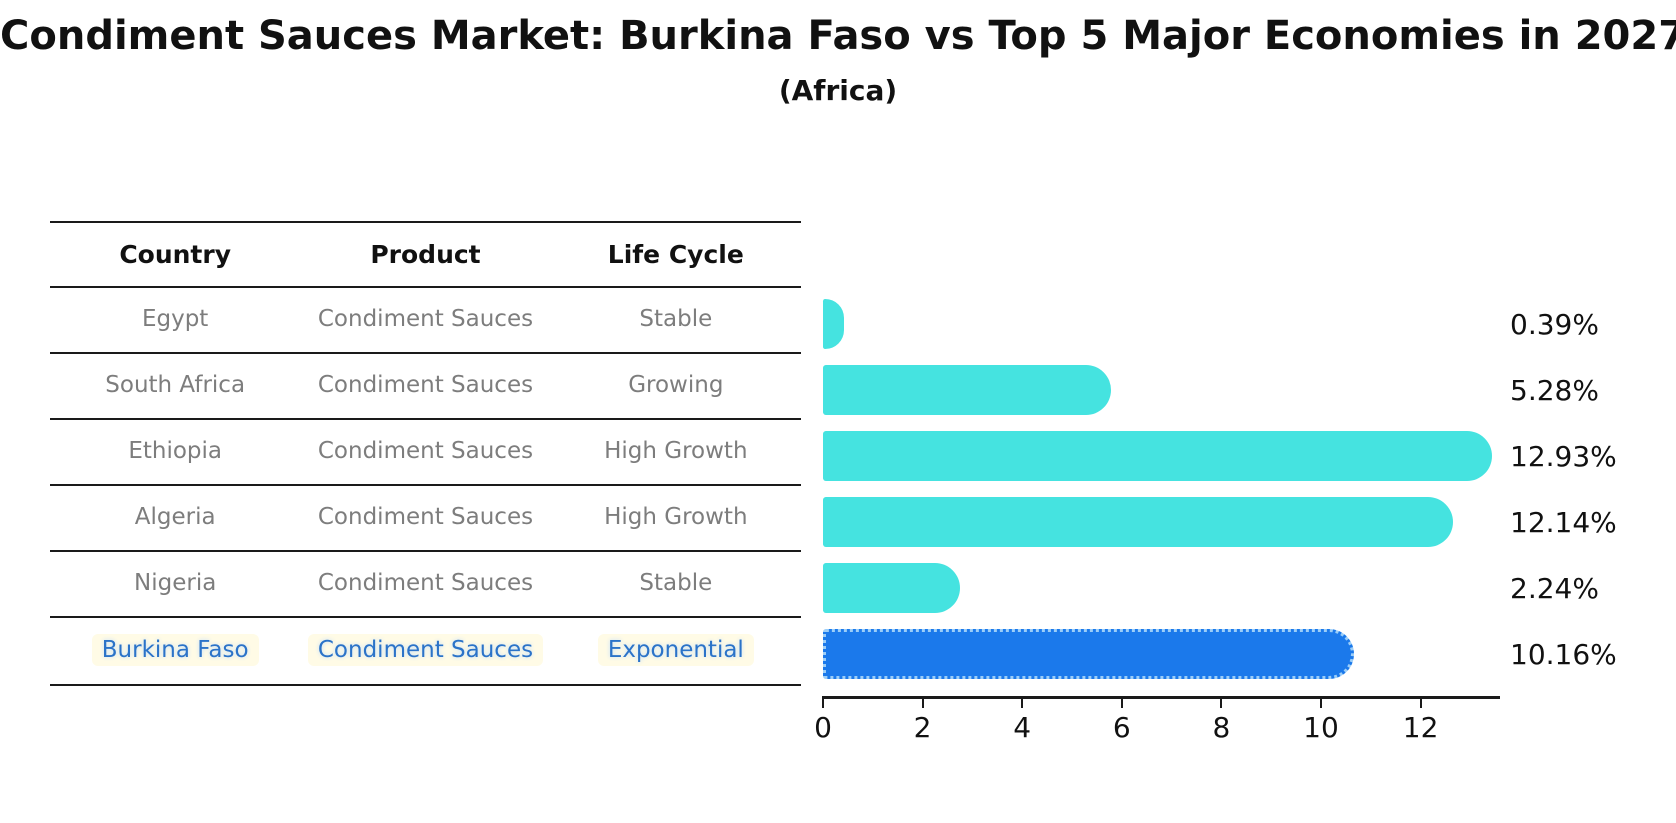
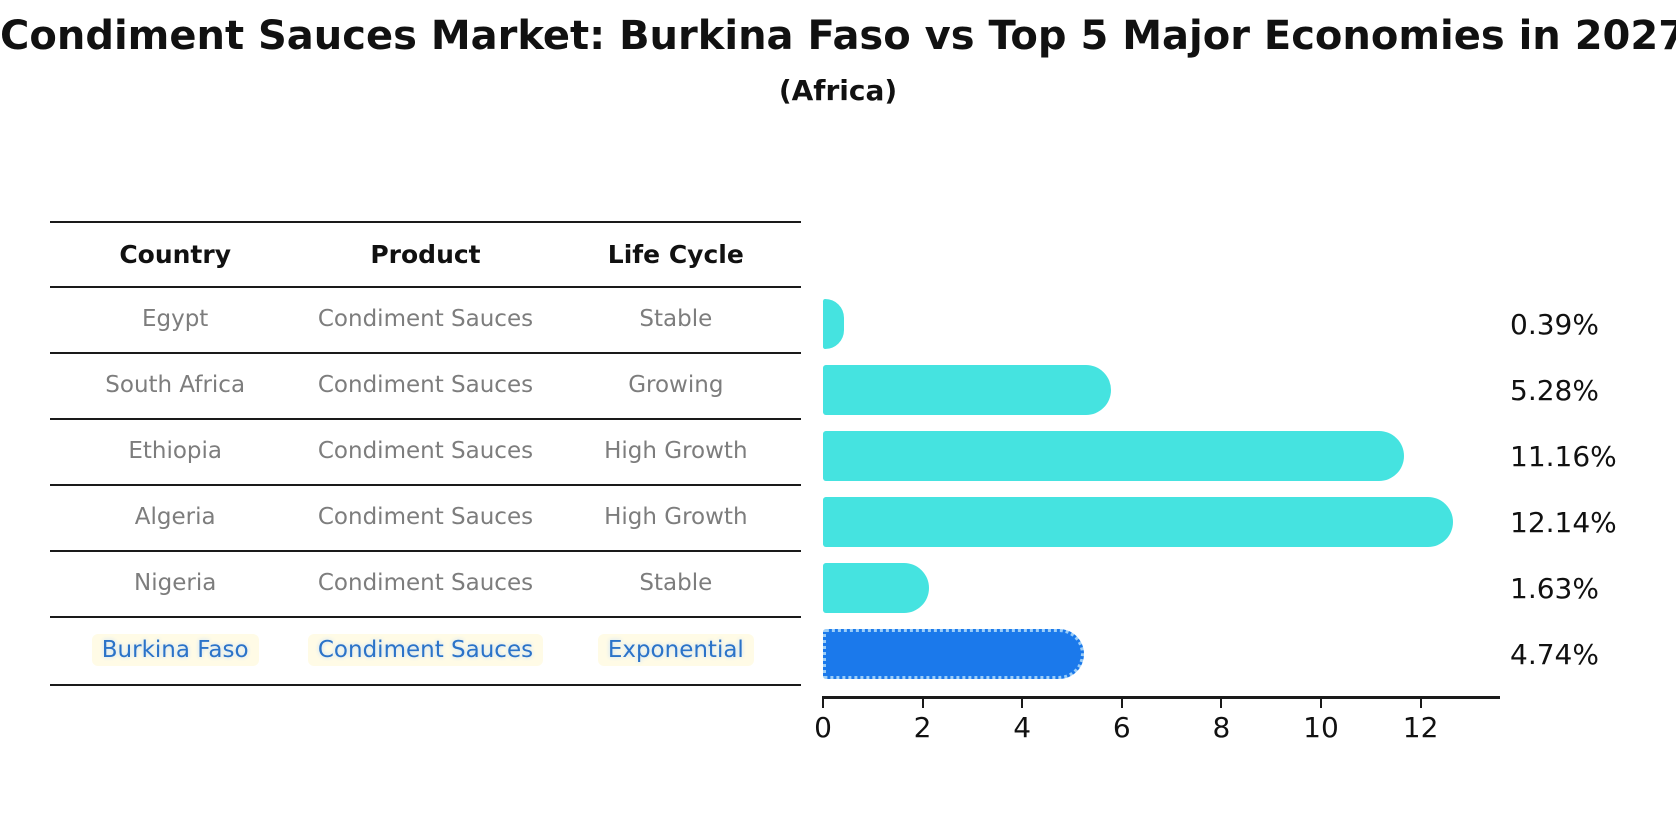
Ethiopia: 12.93% -> 11.16%
Nigeria: 2.24% -> 1.63%
Burkina Faso: 10.16% -> 4.74%
